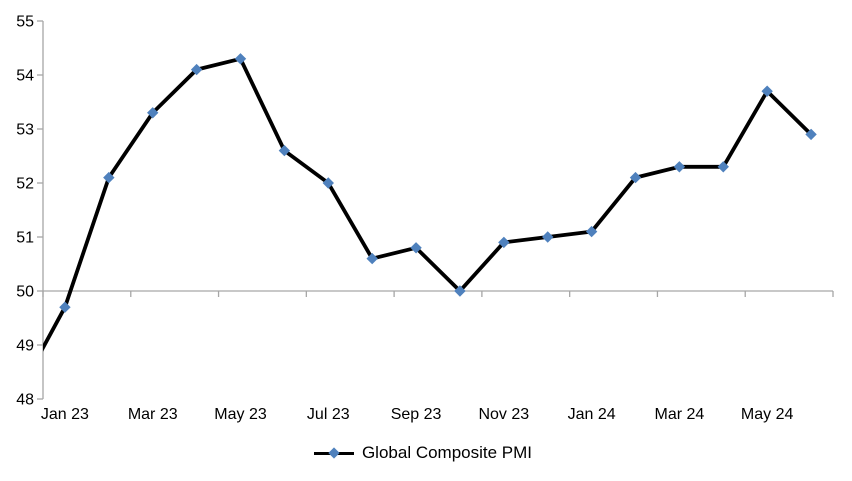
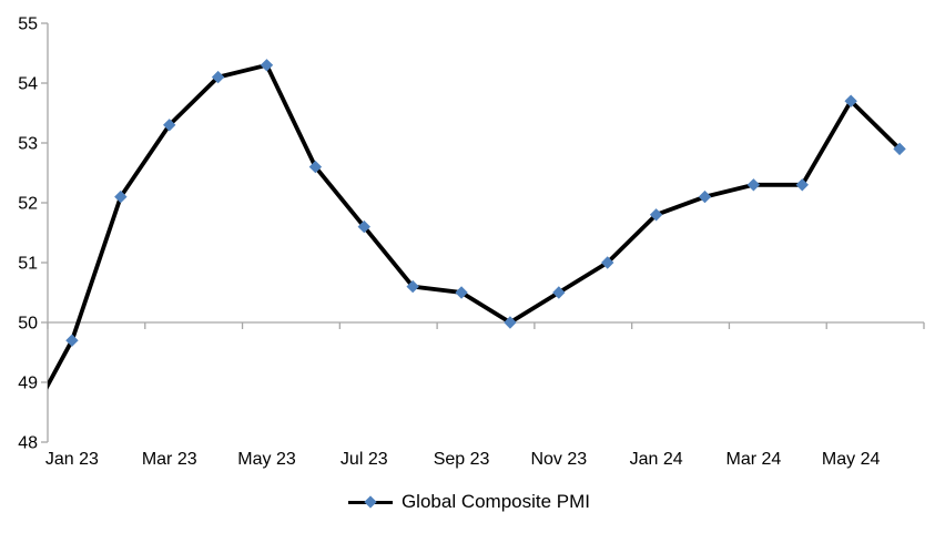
Jul 23: 52.0 -> 51.6
Sep 23: 50.8 -> 50.5
Nov 23: 50.9 -> 50.5
Jan 24: 51.1 -> 51.8
